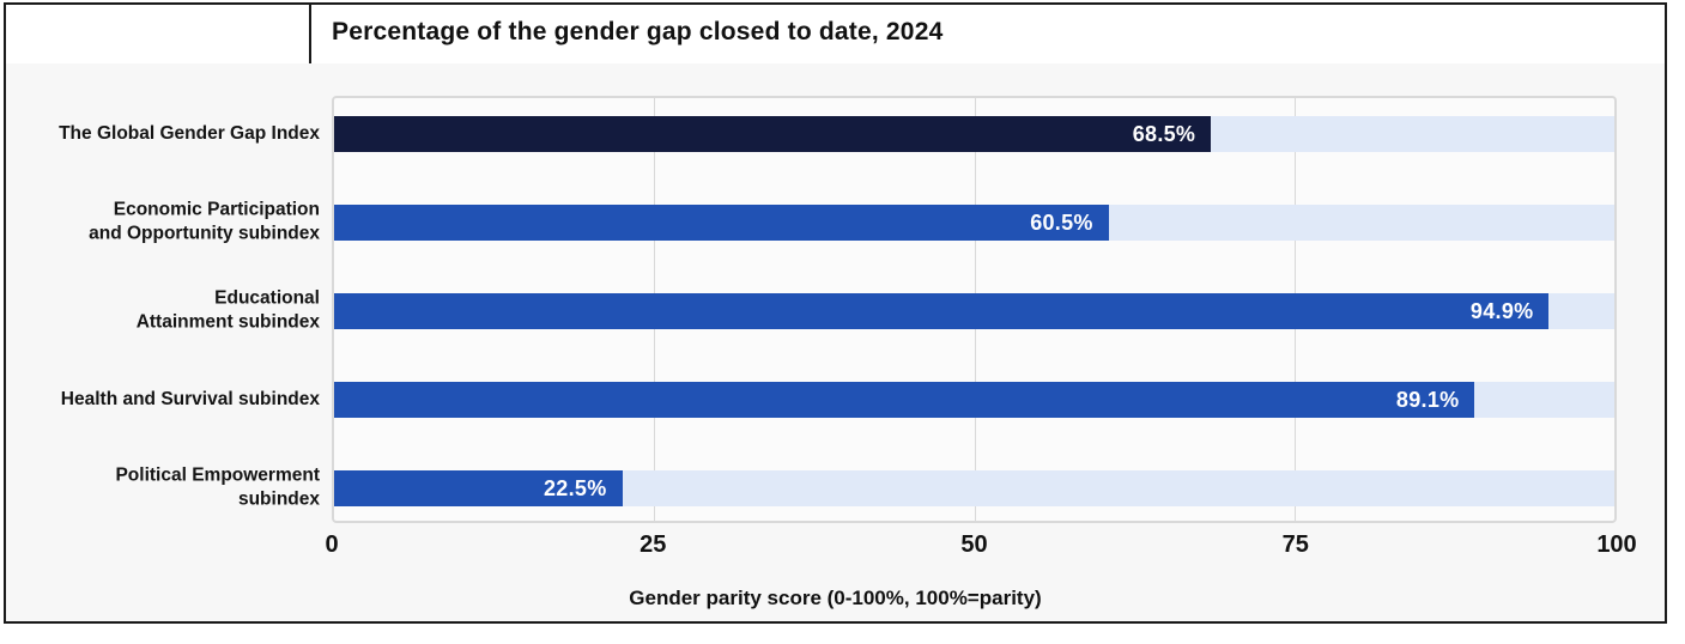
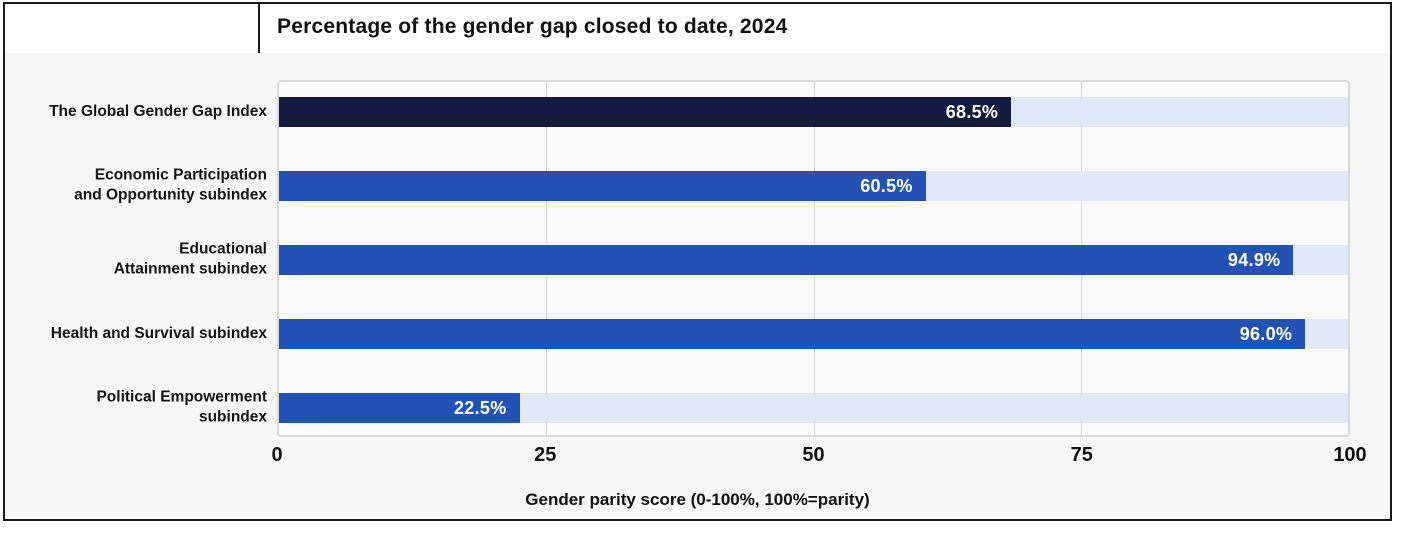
Health and Survival subindex: 89.1% -> 96.0%
